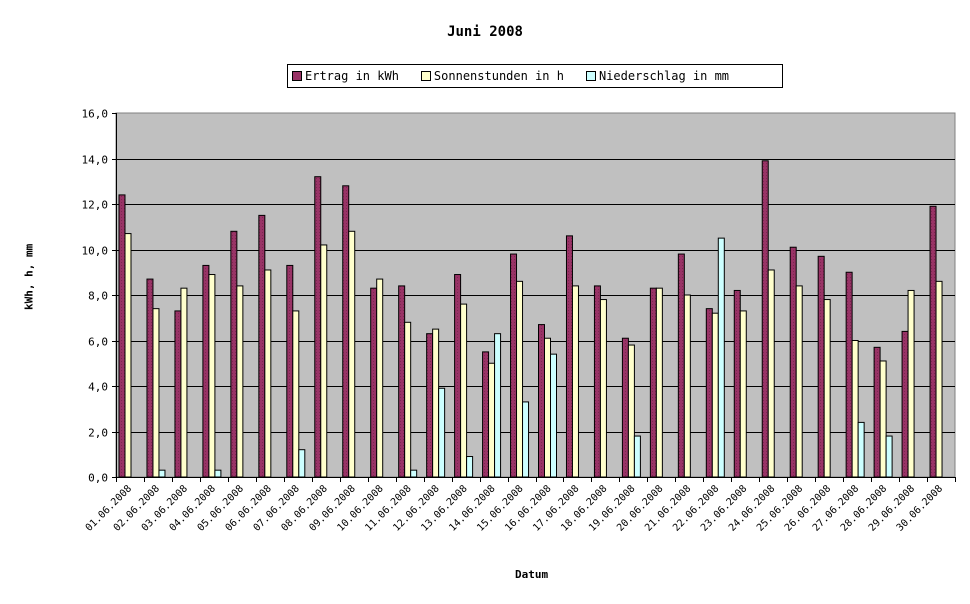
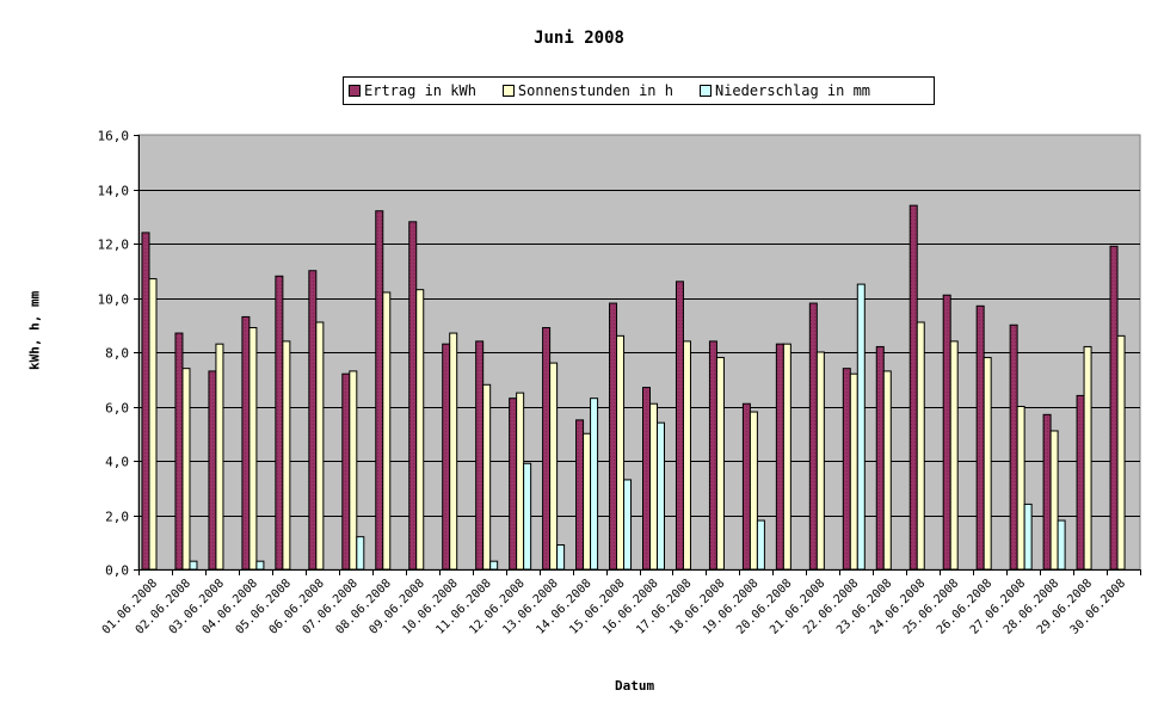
Ertrag in kWh/06.06.2008: 11,5 -> 11,0
Ertrag in kWh/07.06.2008: 9,3 -> 7,2
Sonnenstunden in h/09.06.2008: 10,8 -> 10,3
Ertrag in kWh/24.06.2008: 13,9 -> 13,4
